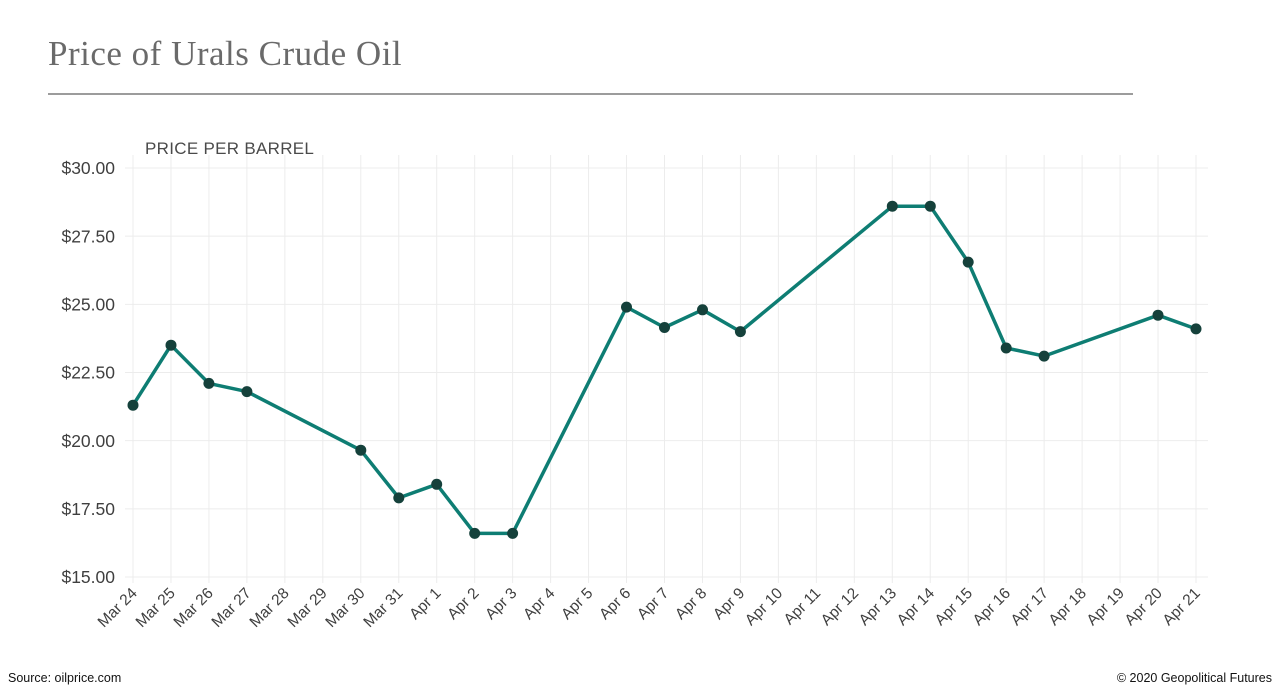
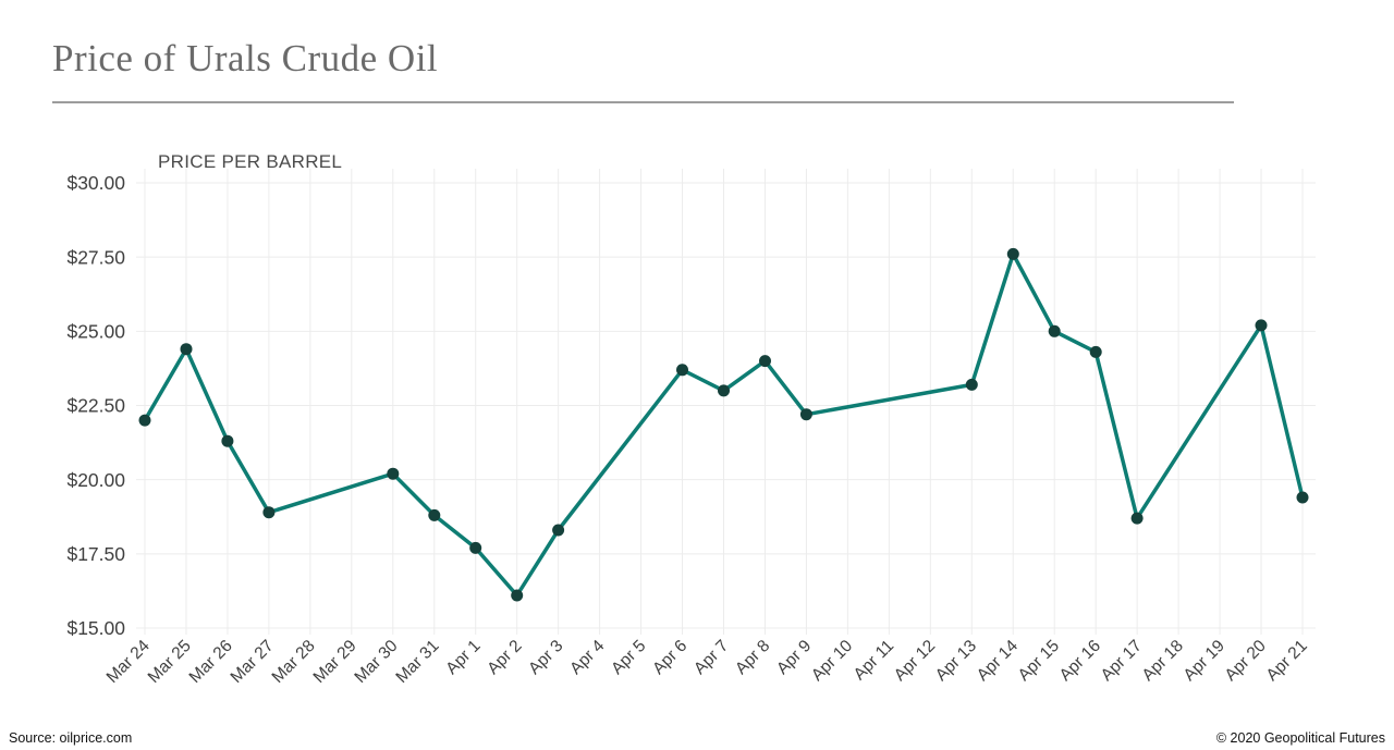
Mar 24: $21.3 -> $22.0
Mar 25: $23.5 -> $24.4
Mar 26: $22.1 -> $21.3
Mar 27: $21.8 -> $18.9
Mar 30: $19.6 -> $20.2
Mar 31: $17.9 -> $18.8
Apr 1: $18.4 -> $17.7
Apr 2: $16.6 -> $16.1
Apr 3: $16.6 -> $18.3
Apr 6: $24.9 -> $23.7
Apr 7: $24.1 -> $23.0
Apr 8: $24.8 -> $24.0
Apr 9: $24.0 -> $22.2
Apr 13: $28.6 -> $23.2
Apr 14: $28.6 -> $27.6
Apr 15: $26.6 -> $25.0
Apr 16: $23.4 -> $24.3
Apr 17: $23.1 -> $18.7
Apr 20: $24.6 -> $25.2
Apr 21: $24.1 -> $19.4
